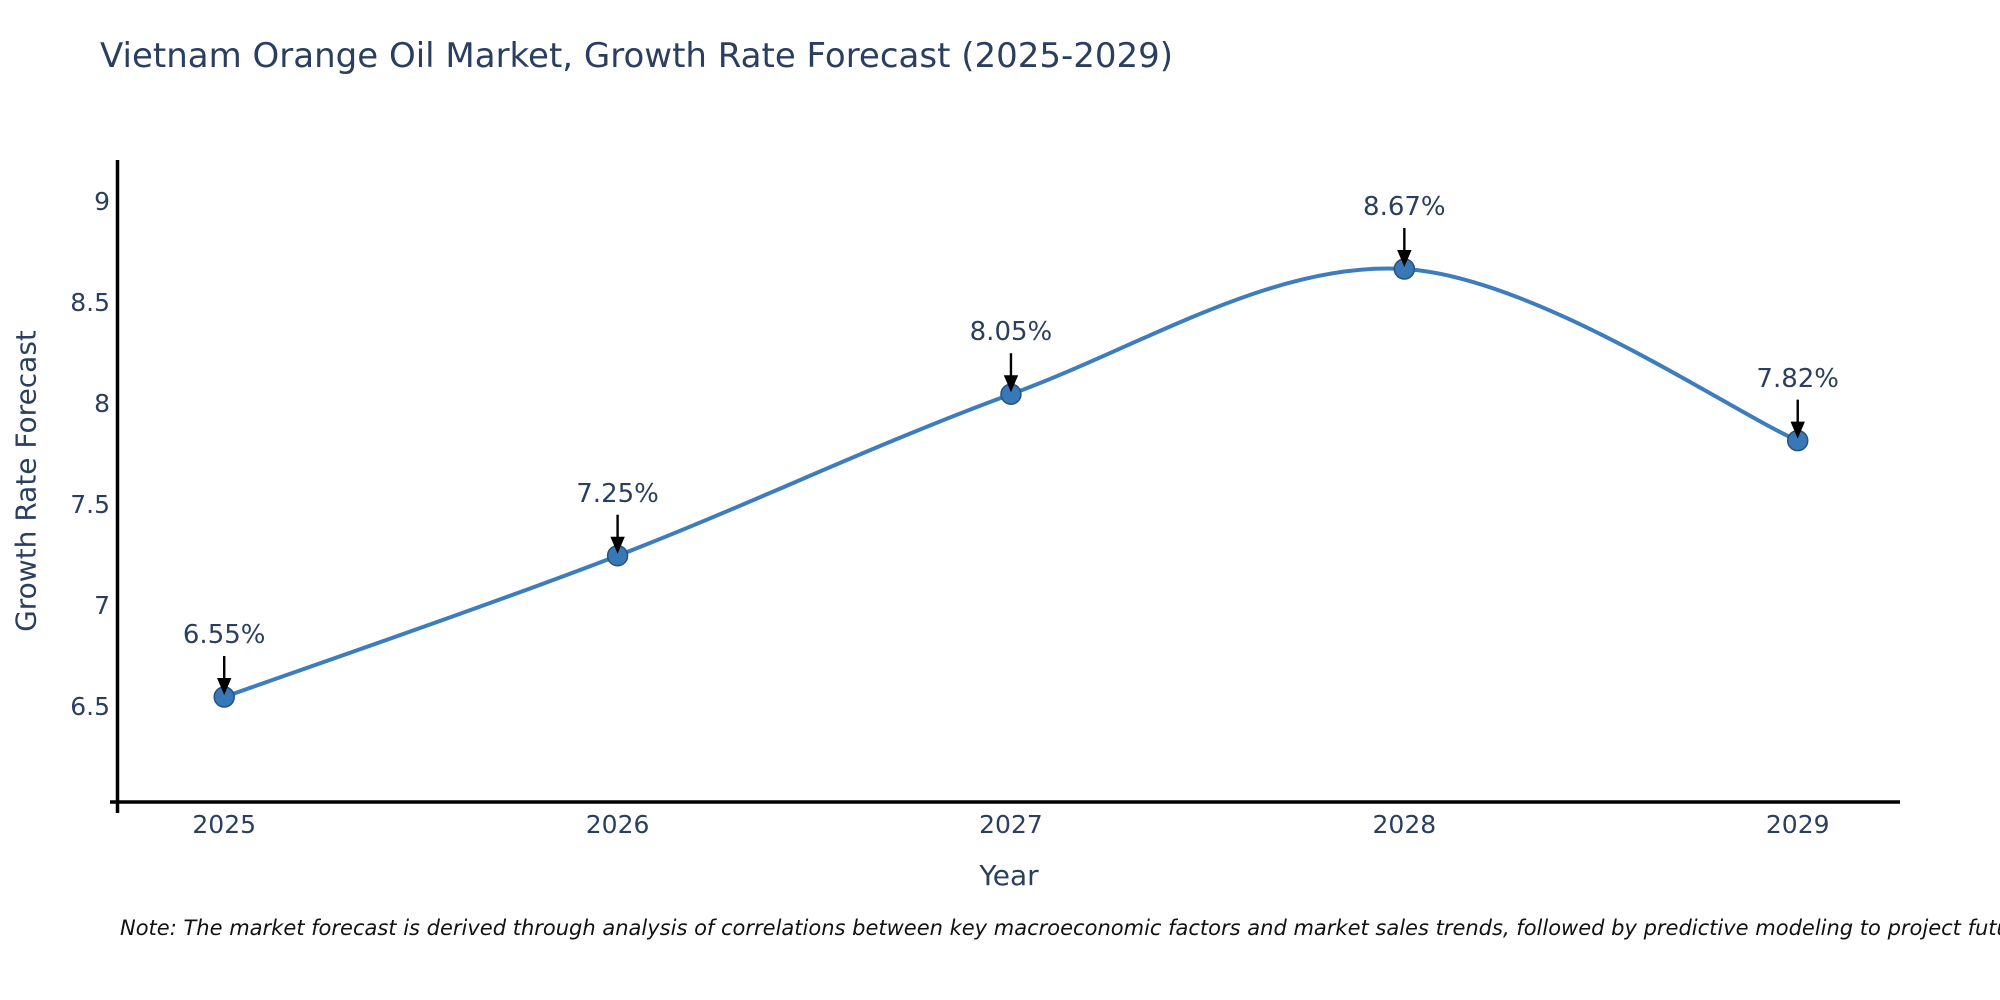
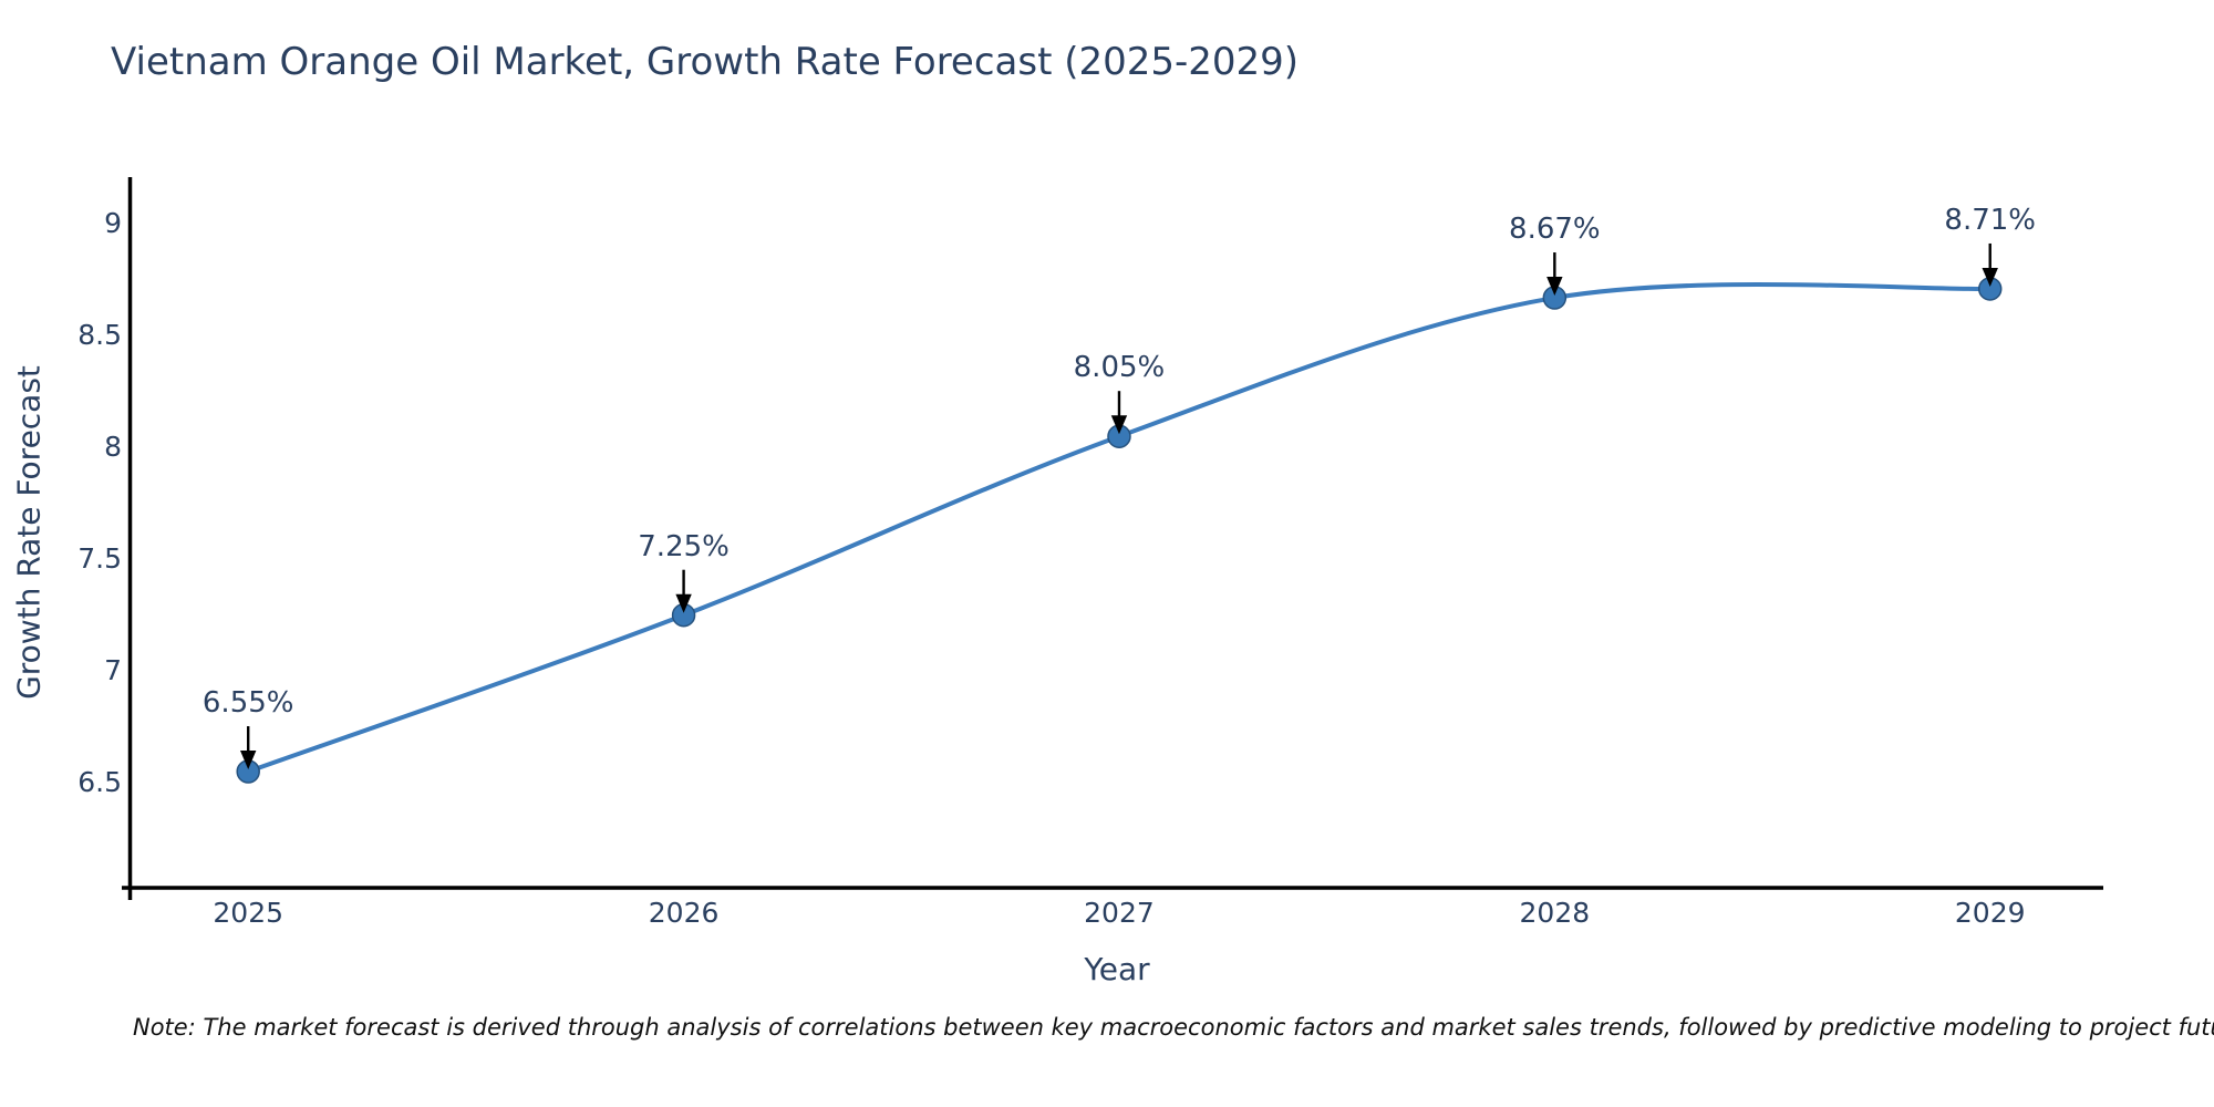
2029: 7.82% -> 8.71%
